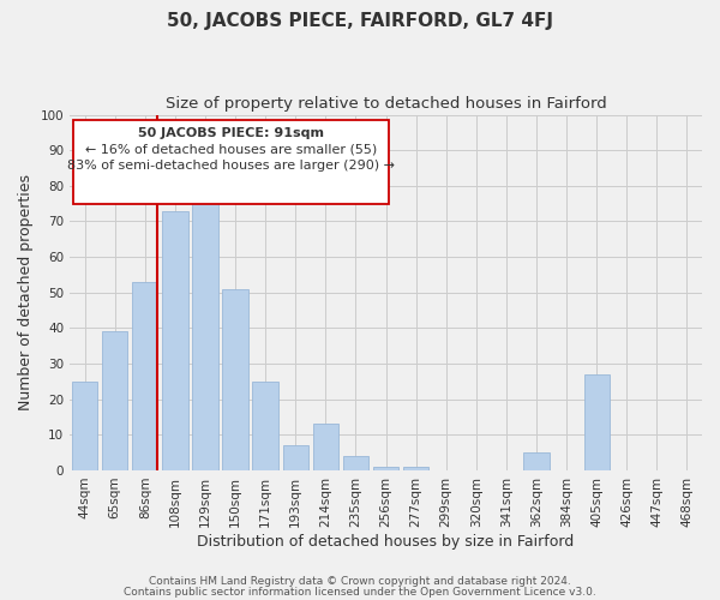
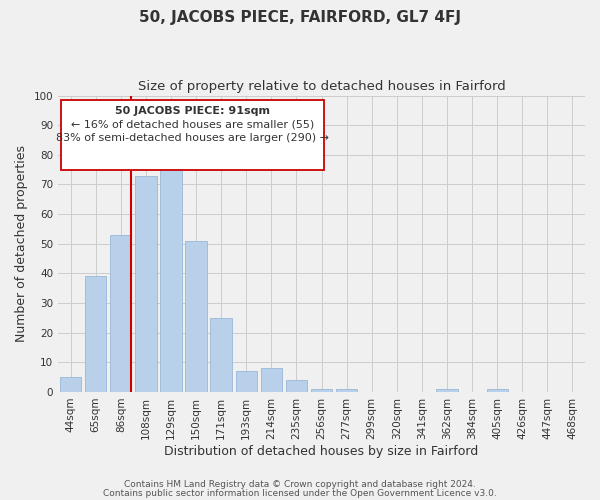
44sqm: 25 -> 5
214sqm: 13 -> 8
362sqm: 5 -> 1
405sqm: 27 -> 1
